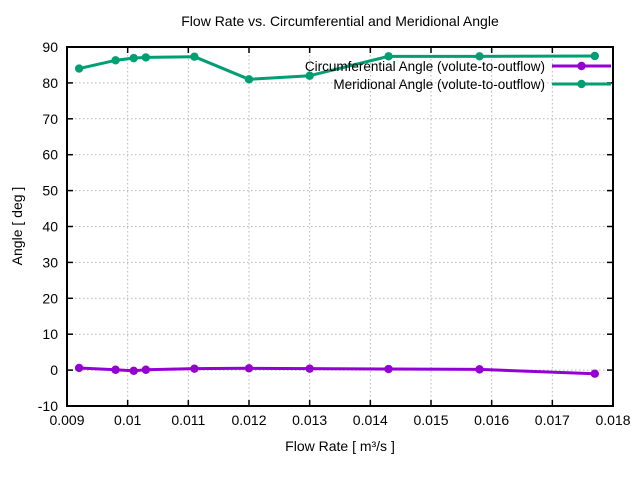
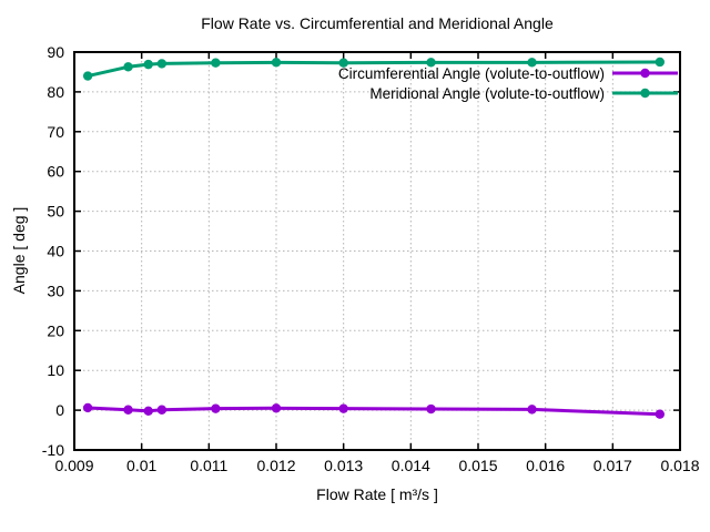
Meridional Angle (volute-to-outflow)/0.012: 81 -> 87
Meridional Angle (volute-to-outflow)/0.013: 82 -> 87
